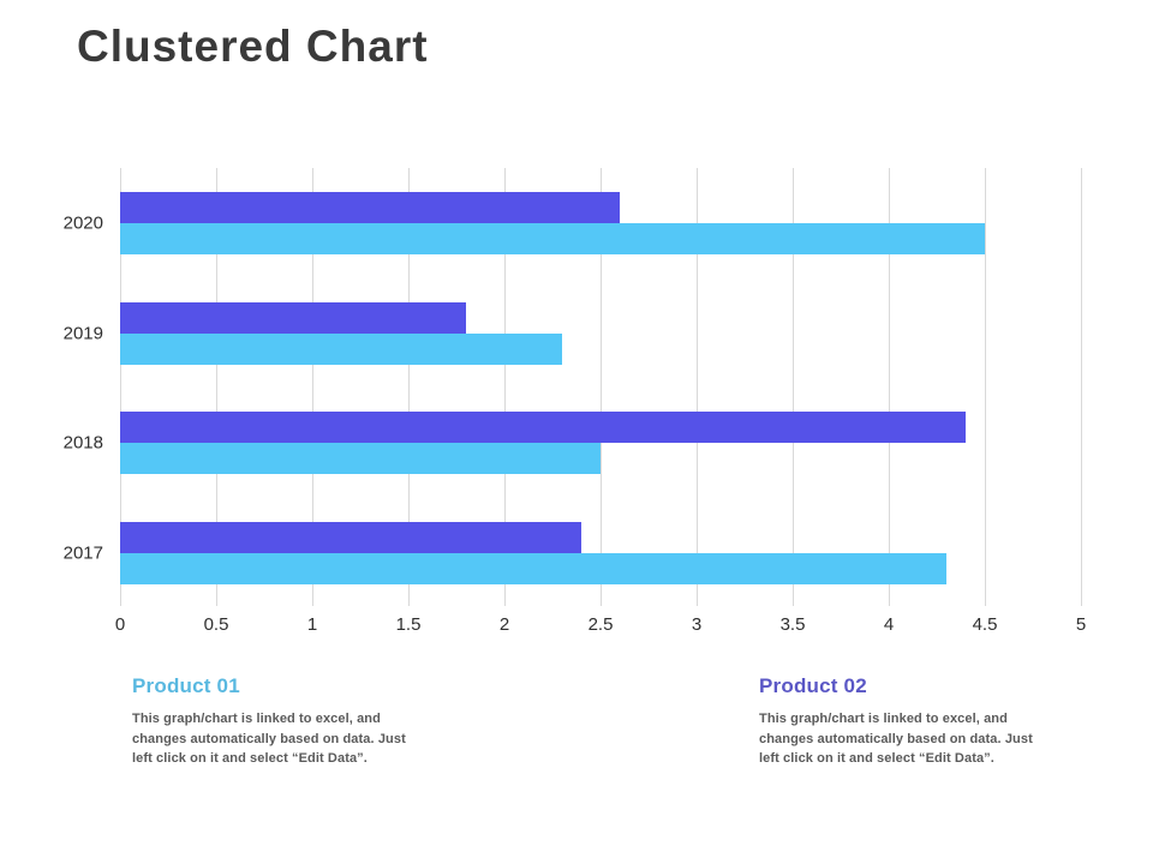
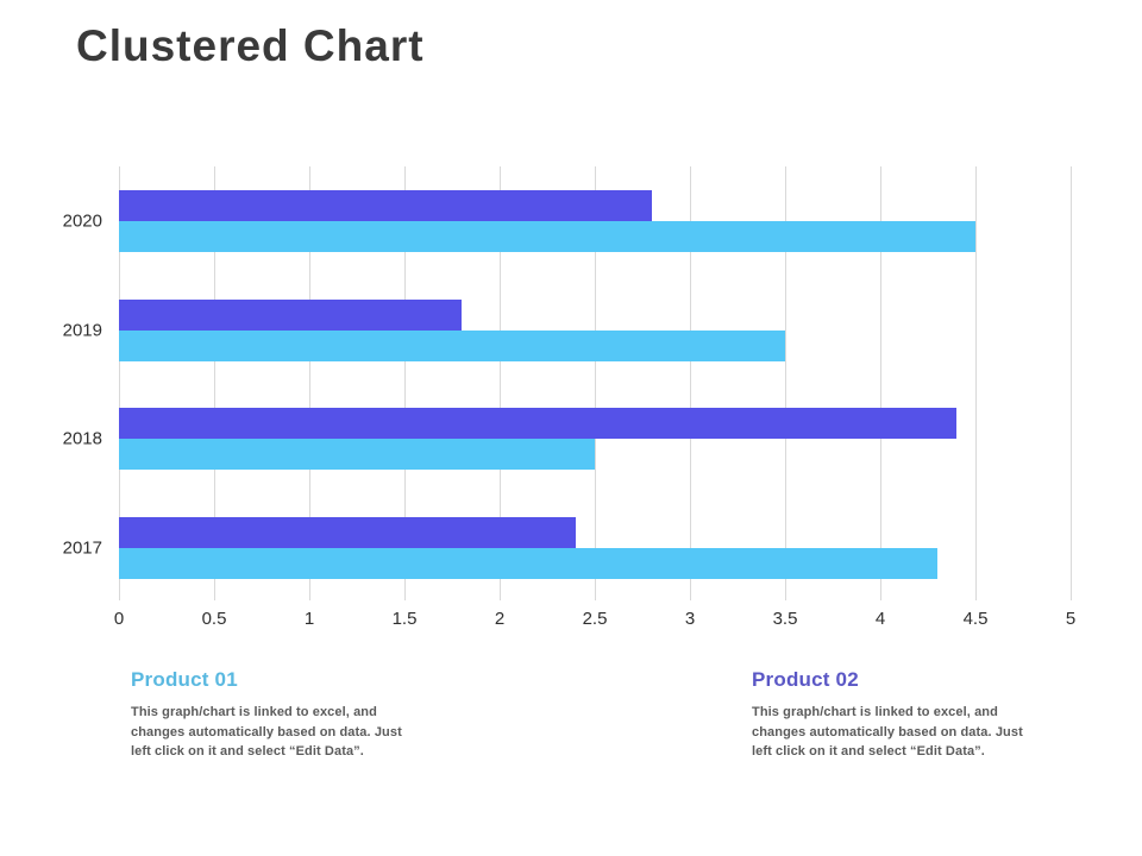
Product 02/2020: 2.6 -> 2.8
Product 01/2019: 2.3 -> 3.5
